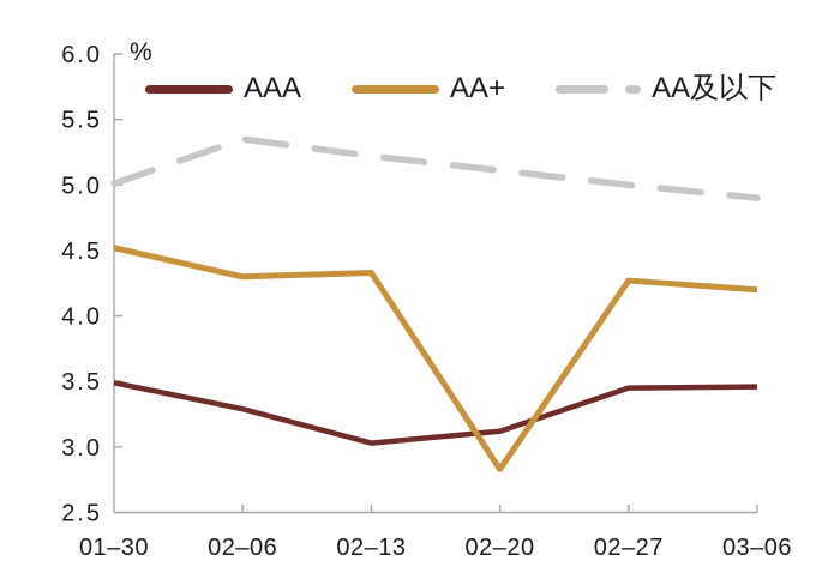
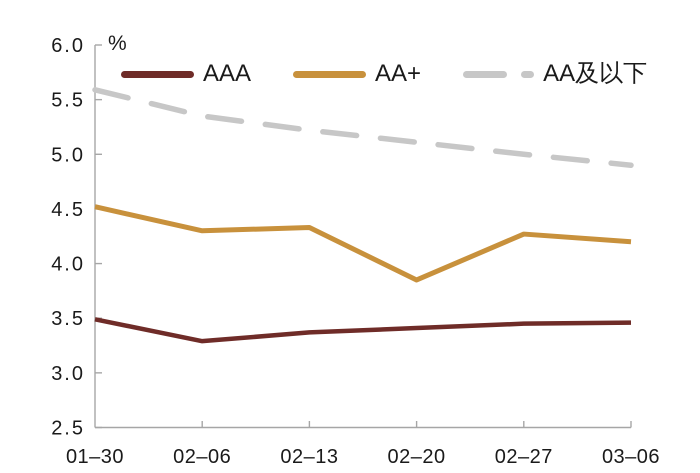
AA及以下/01–30: 5.01 -> 5.59
AAA/02–13: 3.03 -> 3.37
AAA/02–20: 3.12 -> 3.41
AA+/02–20: 2.83 -> 3.85
